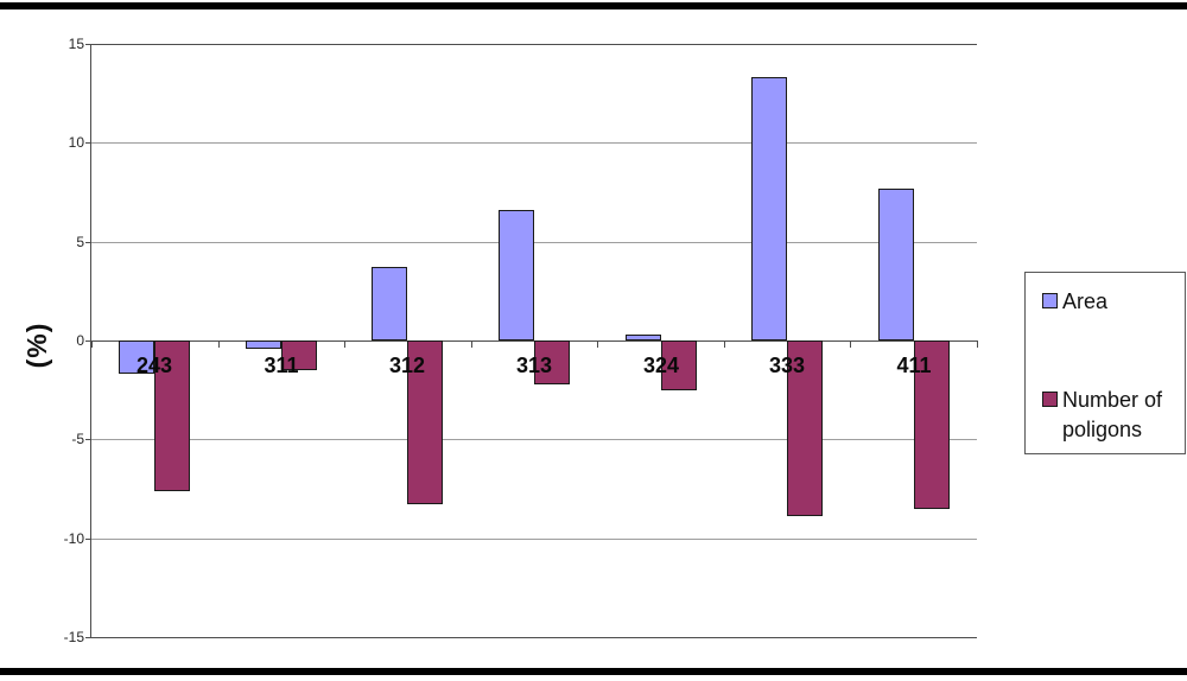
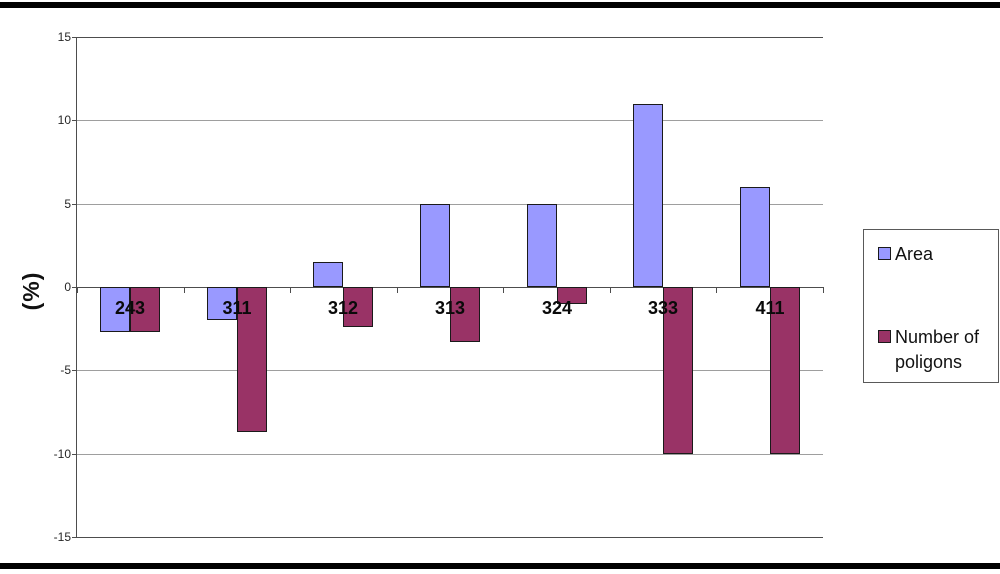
Area/243: -1.7 -> -2.7
Number of poligons/243: -7.6 -> -2.7
Area/311: -0.4 -> -2.0
Number of poligons/311: -1.5 -> -8.7
Area/312: 3.7 -> 1.5
Number of poligons/312: -8.3 -> -2.4
Area/313: 6.6 -> 5.0
Number of poligons/313: -2.2 -> -3.3
Area/324: 0.3 -> 5.0
Number of poligons/324: -2.5 -> -1.0
Area/333: 13.3 -> 11.0
Number of poligons/333: -8.9 -> -10.0
Area/411: 7.7 -> 6.0
Number of poligons/411: -8.5 -> -10.0
